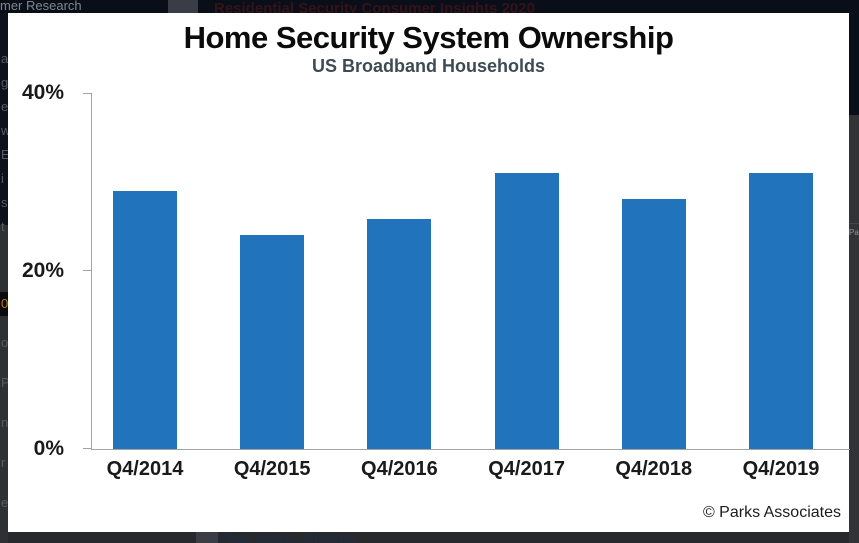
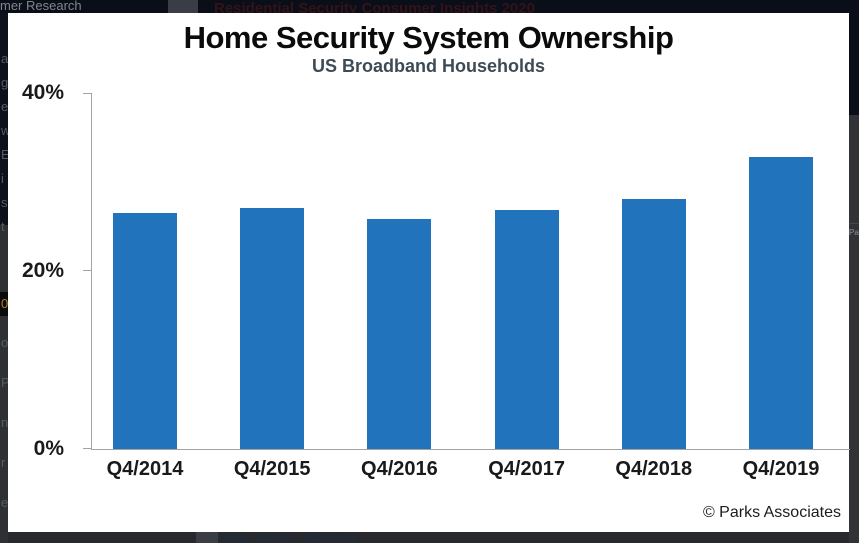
Q4/2014: 29% -> 26%
Q4/2015: 24% -> 27%
Q4/2017: 31% -> 27%
Q4/2019: 31% -> 33%
